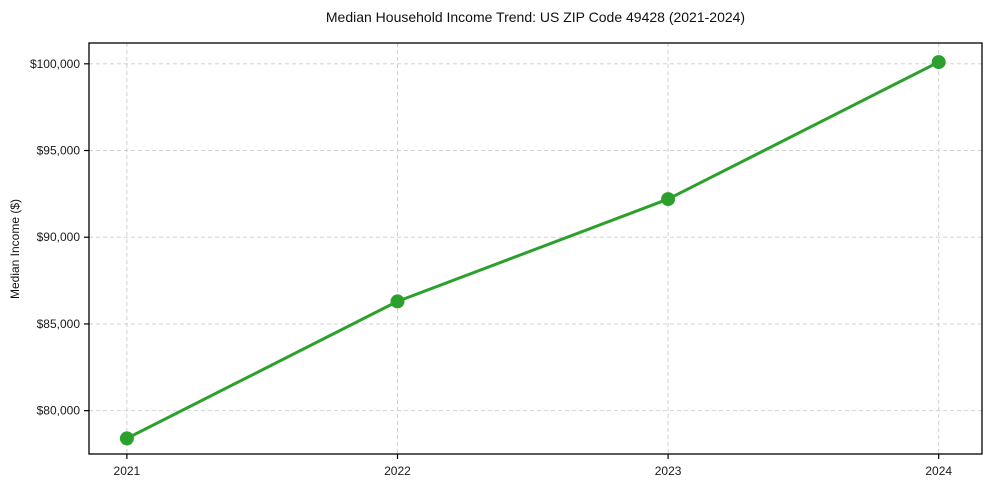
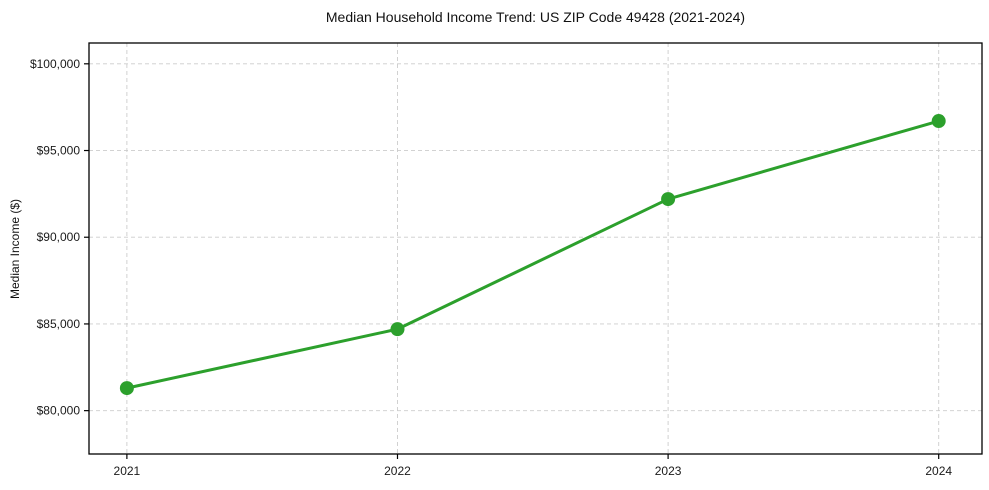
2021: $78400 -> $81300
2022: $86300 -> $84700
2024: $100100 -> $96700
